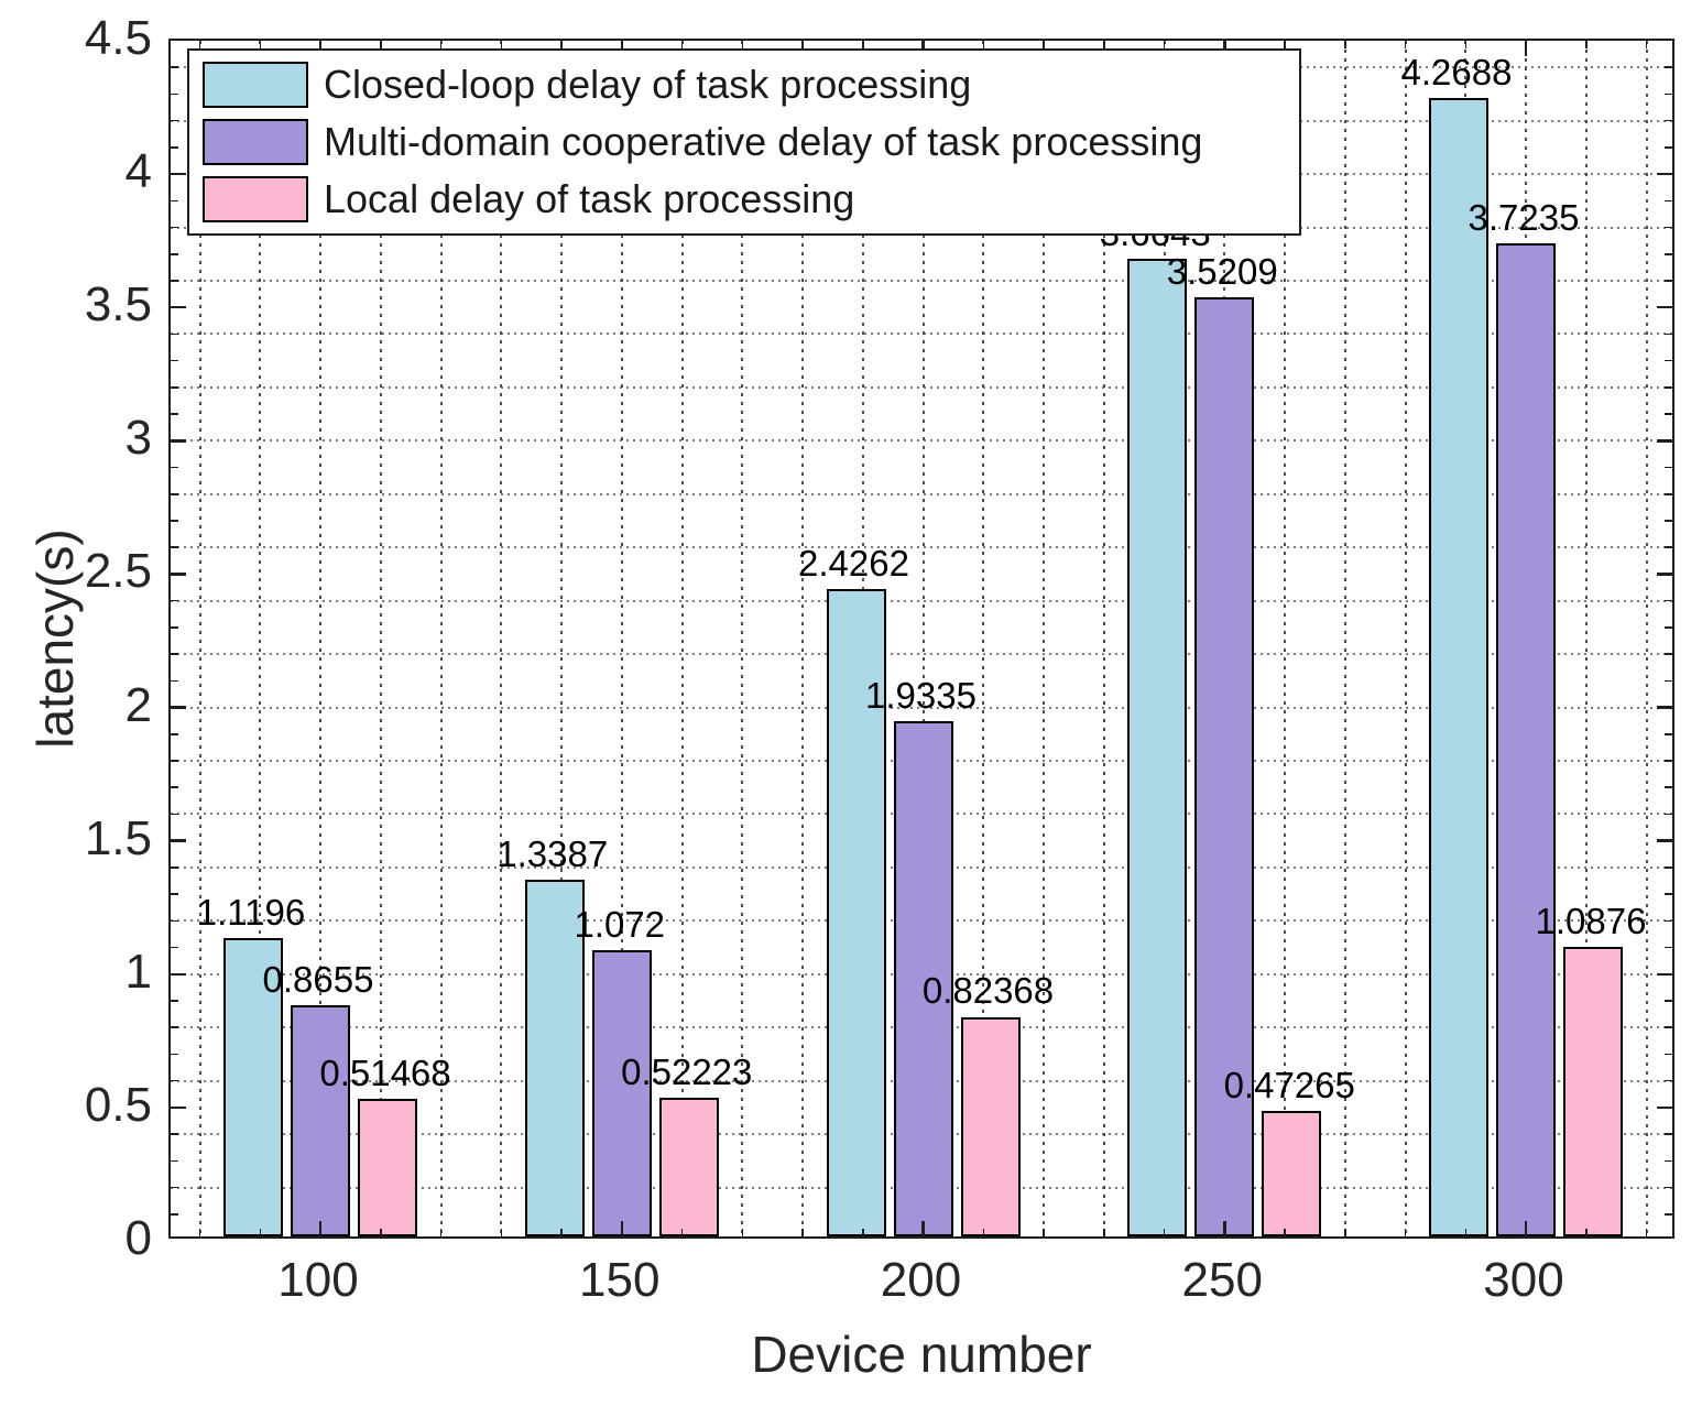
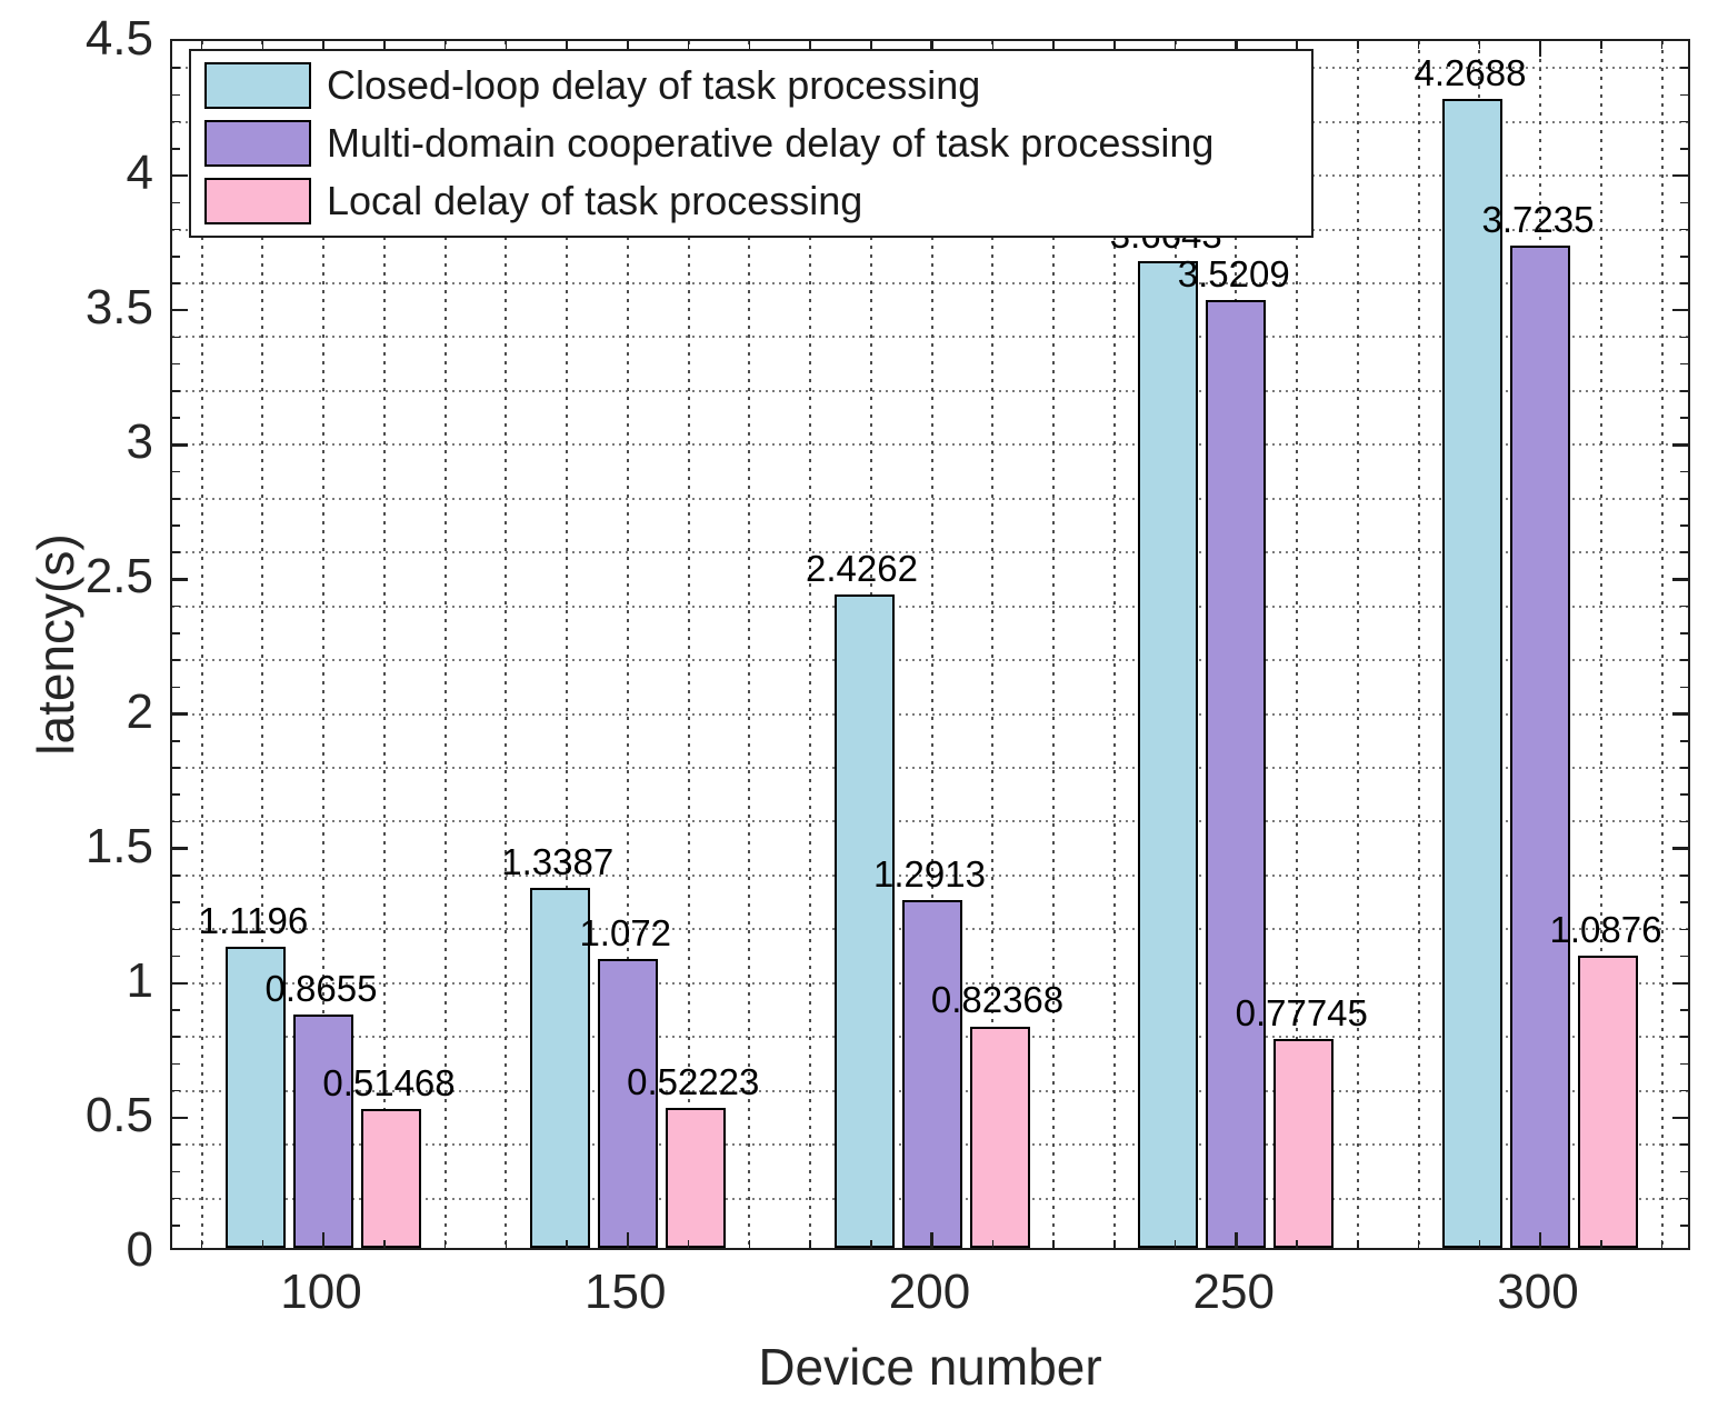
Multi-domain cooperative delay of task processing/200: 1.9335 -> 1.2913
Local delay of task processing/250: 0.47265 -> 0.77745
